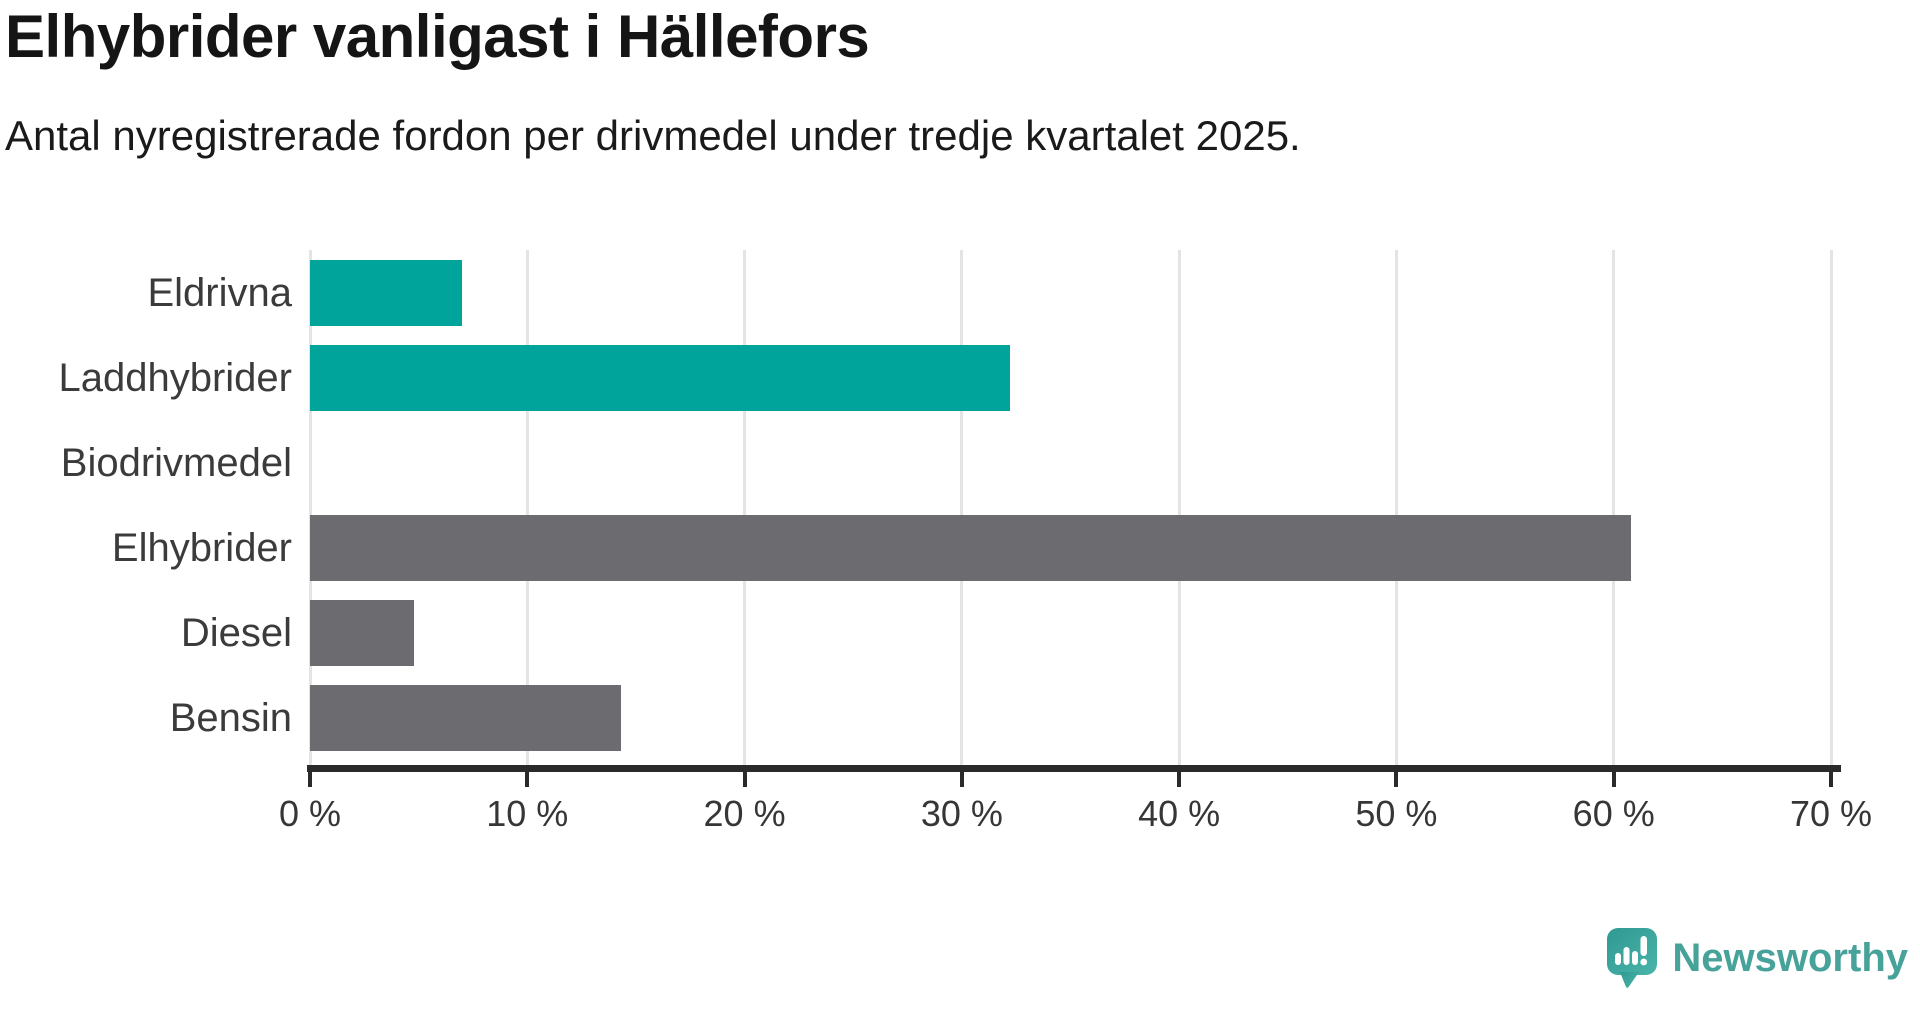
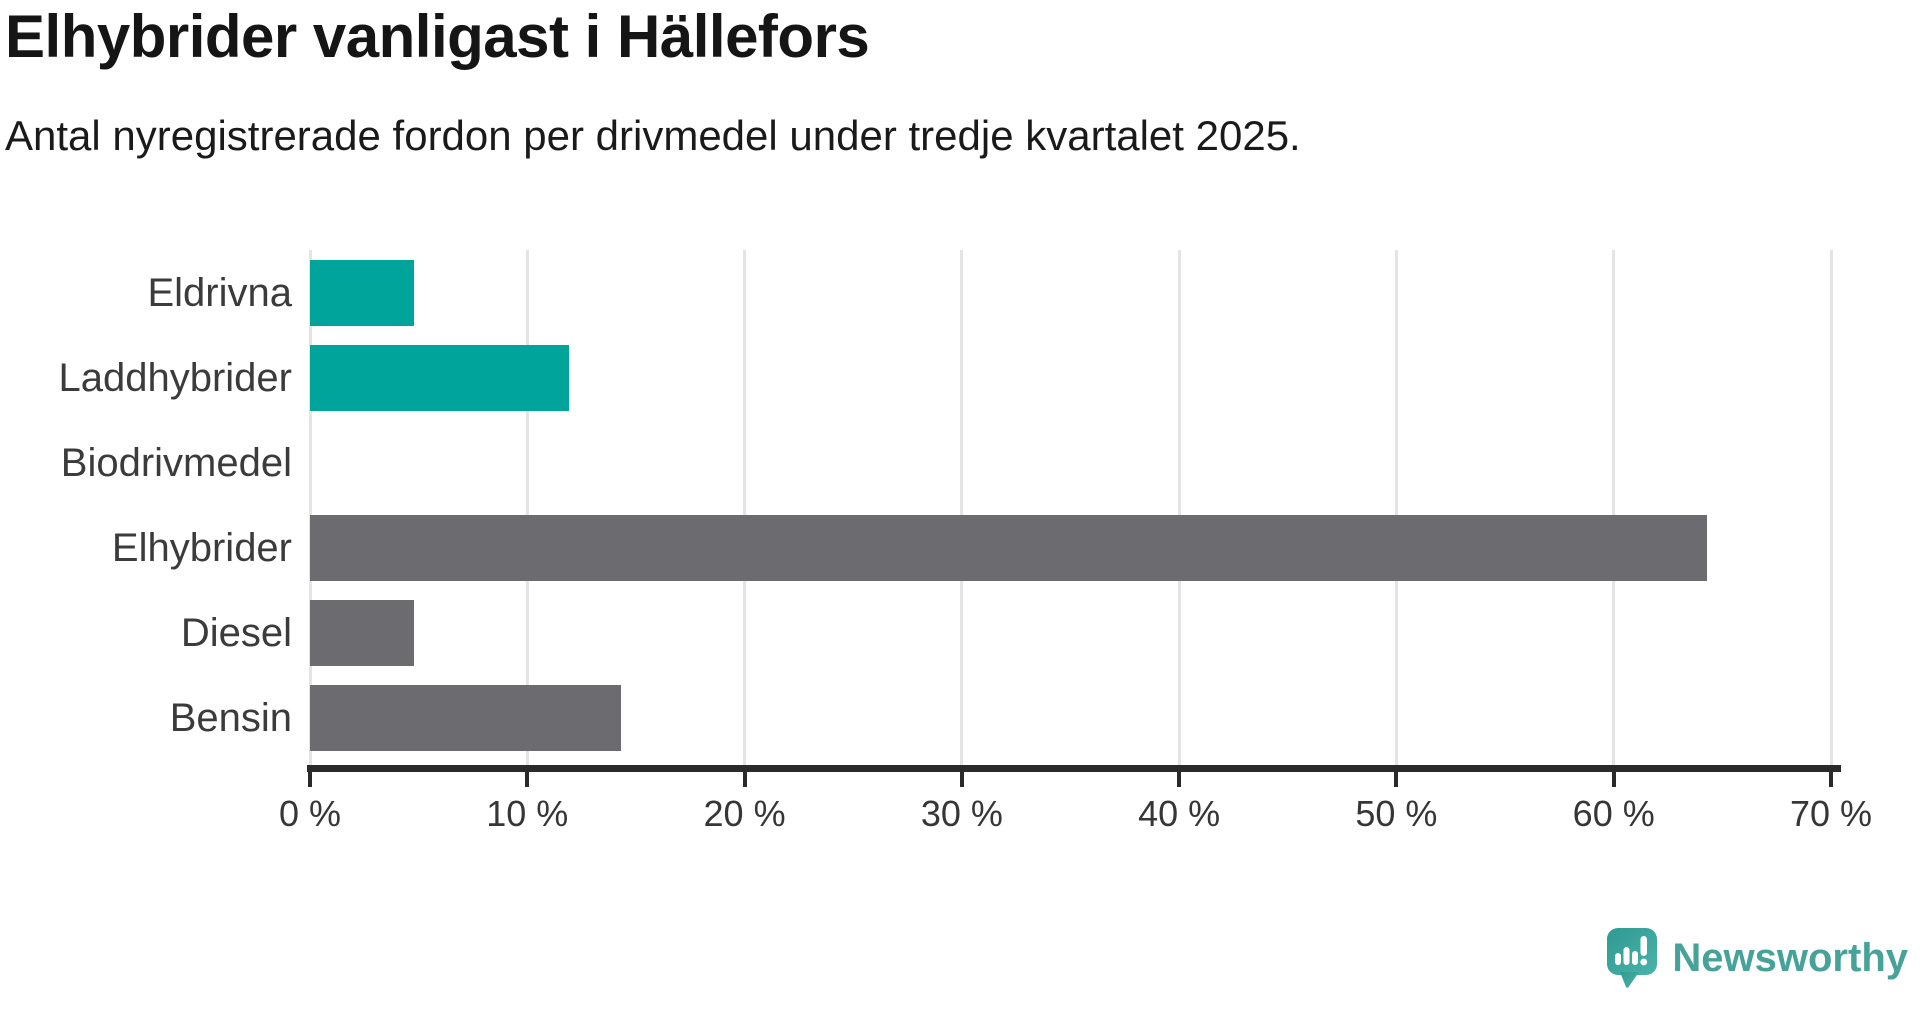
Eldrivna: 7.0% -> 4.8%
Laddhybrider: 32.2% -> 11.9%
Elhybrider: 60.8% -> 64.3%
